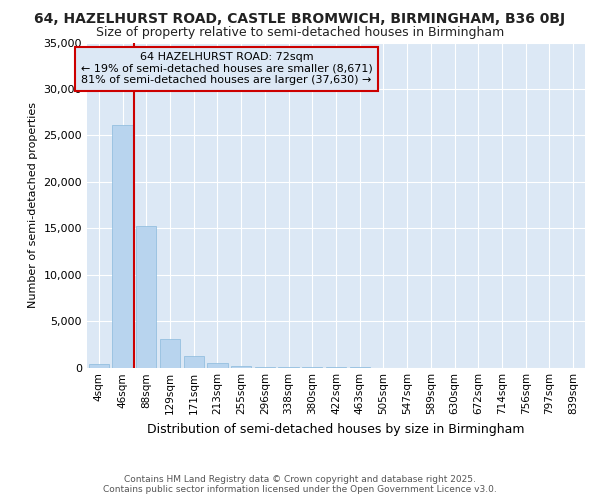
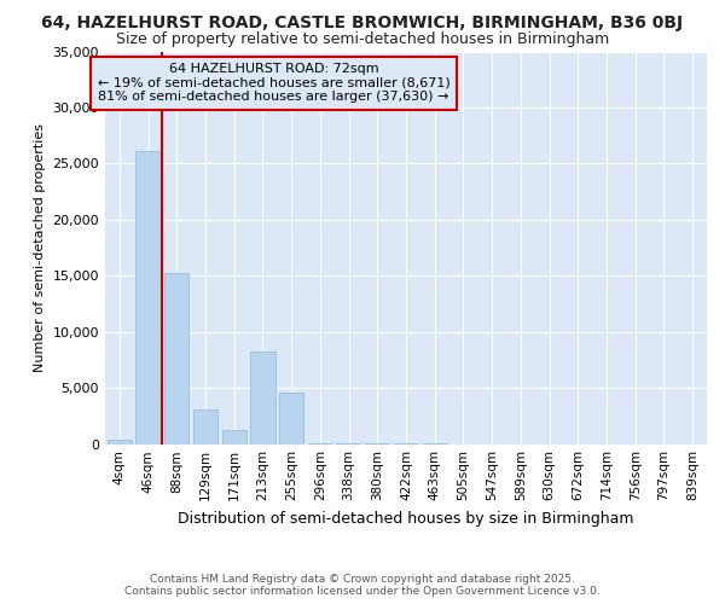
213sqm: 500 -> 8,200
255sqm: 200 -> 4,600
